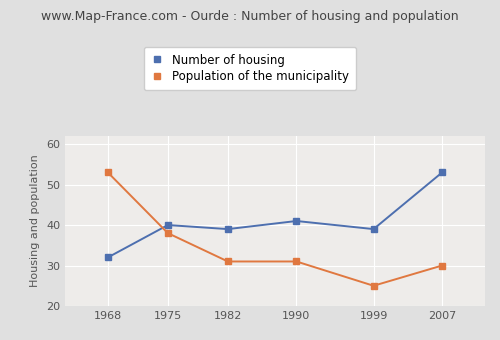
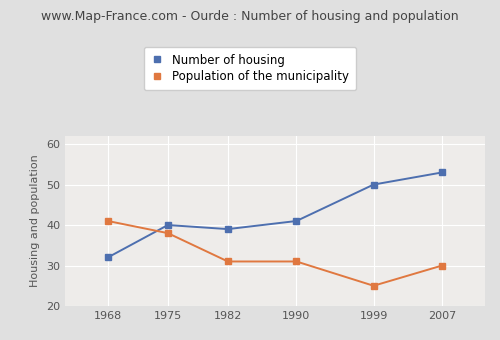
Population of the municipality/1968: 53 -> 41
Number of housing/1999: 39 -> 50
